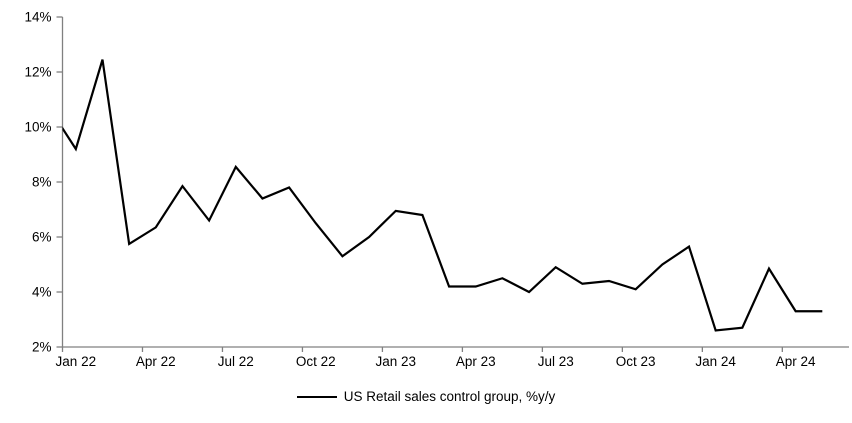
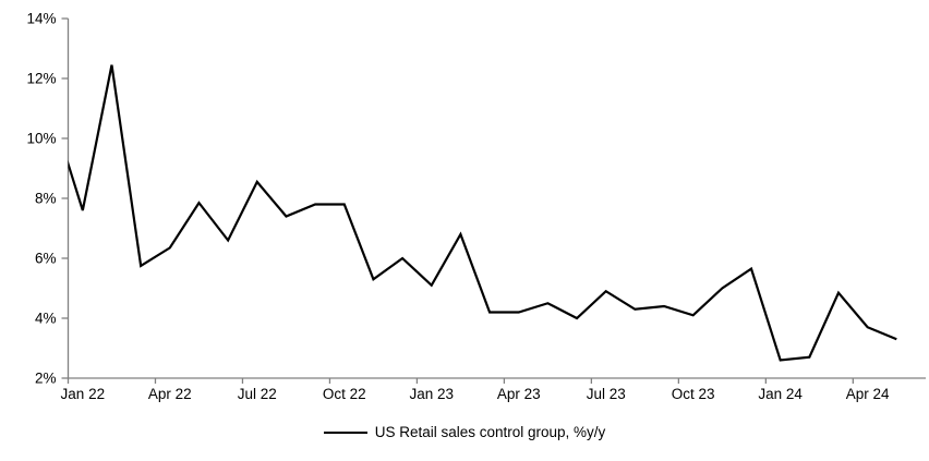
Jan 22: 9.2% -> 7.6%
Oct 22: 6.5% -> 7.8%
Jan 23: 7.0% -> 5.1%
Apr 24: 3.3% -> 3.7%
